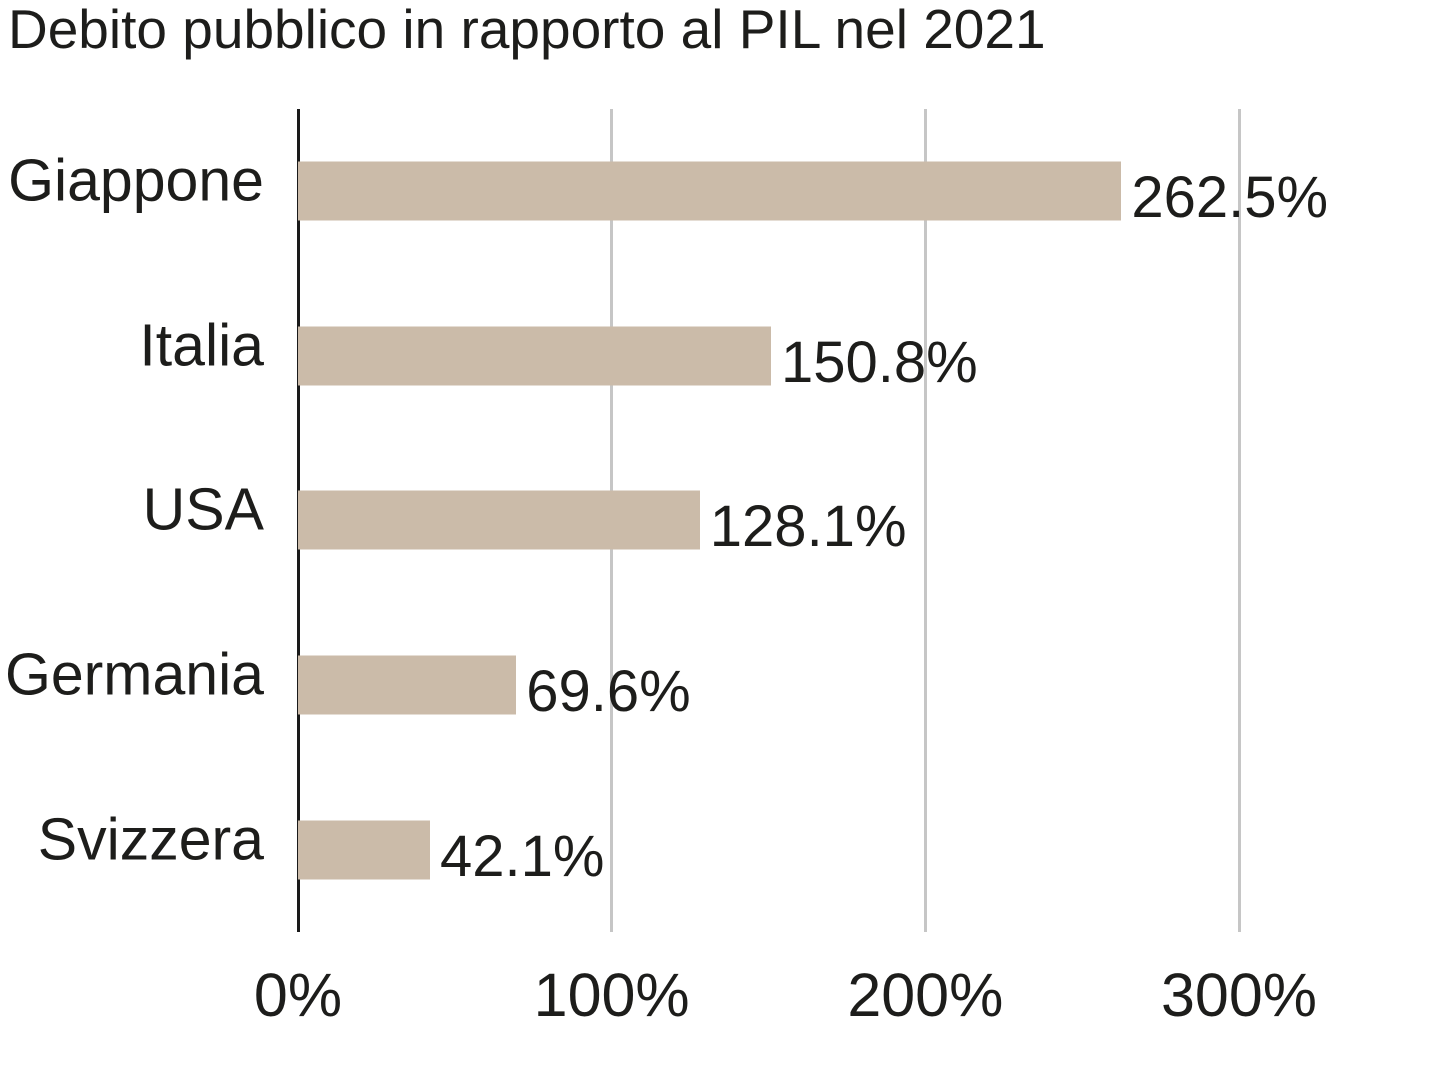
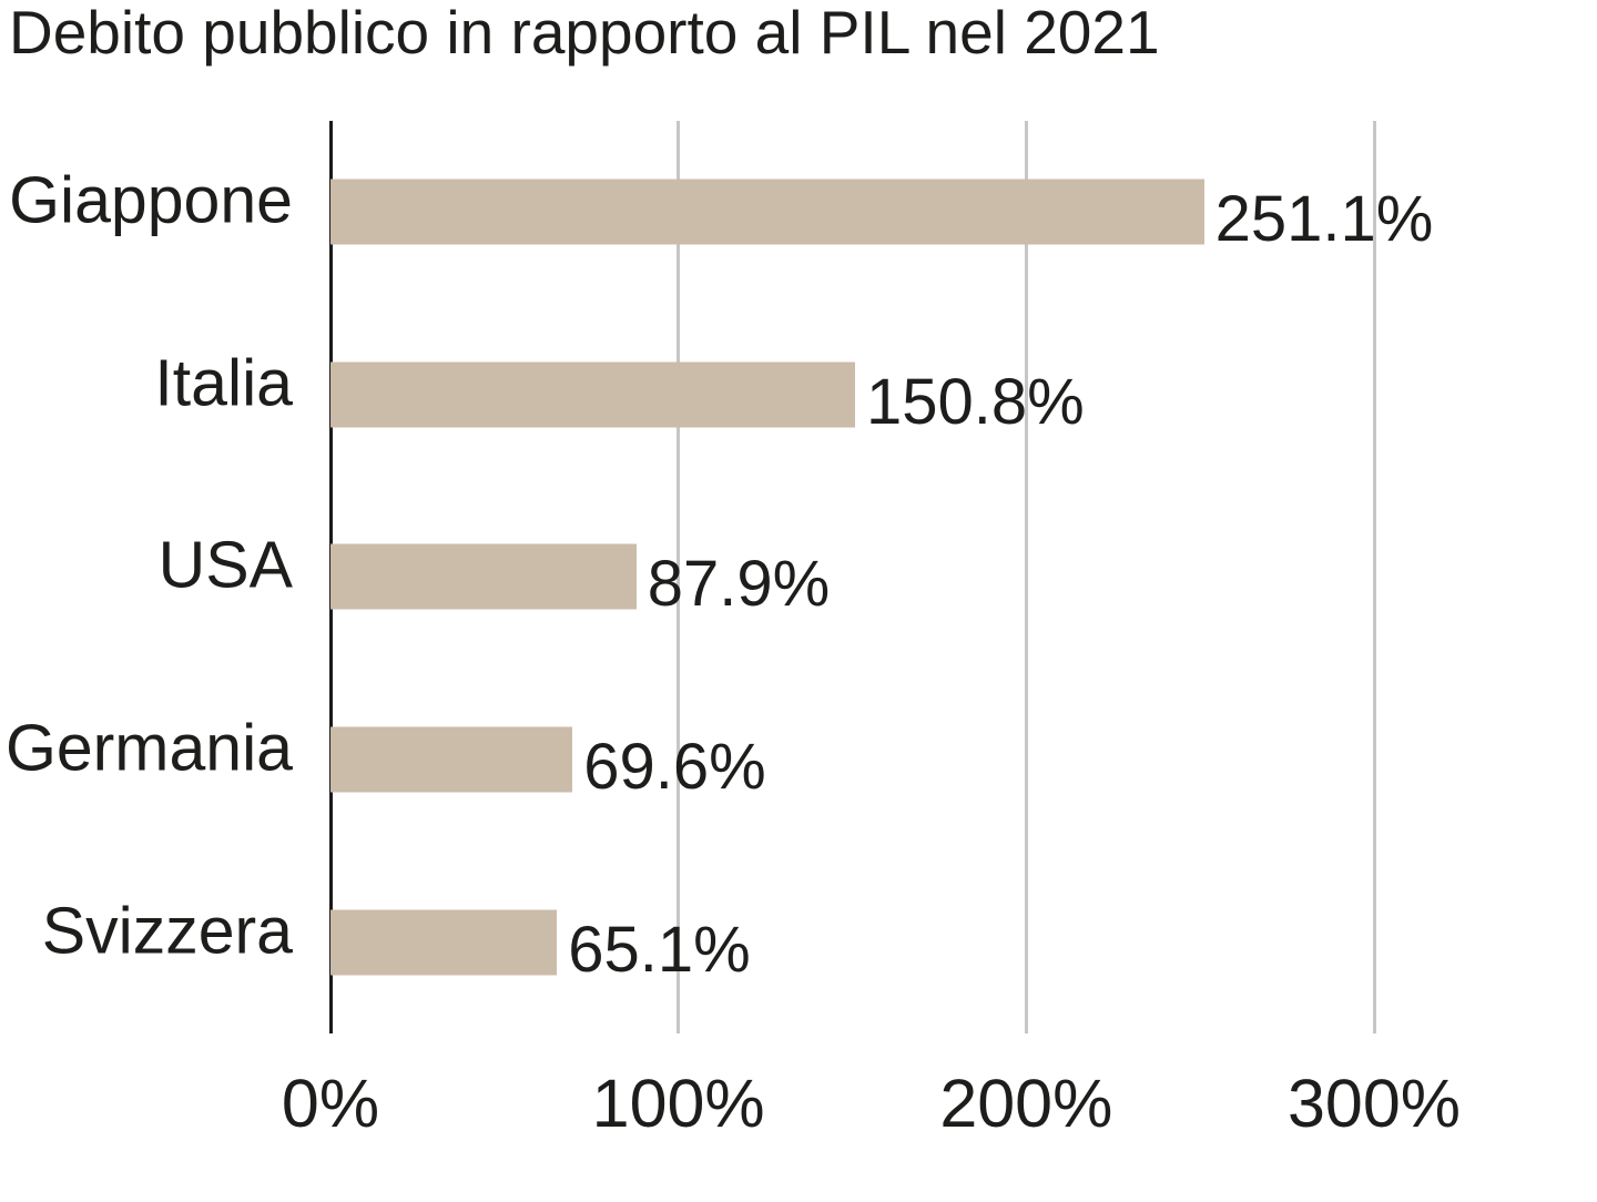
Giappone: 262.5% -> 251.1%
USA: 128.1% -> 87.9%
Svizzera: 42.1% -> 65.1%
